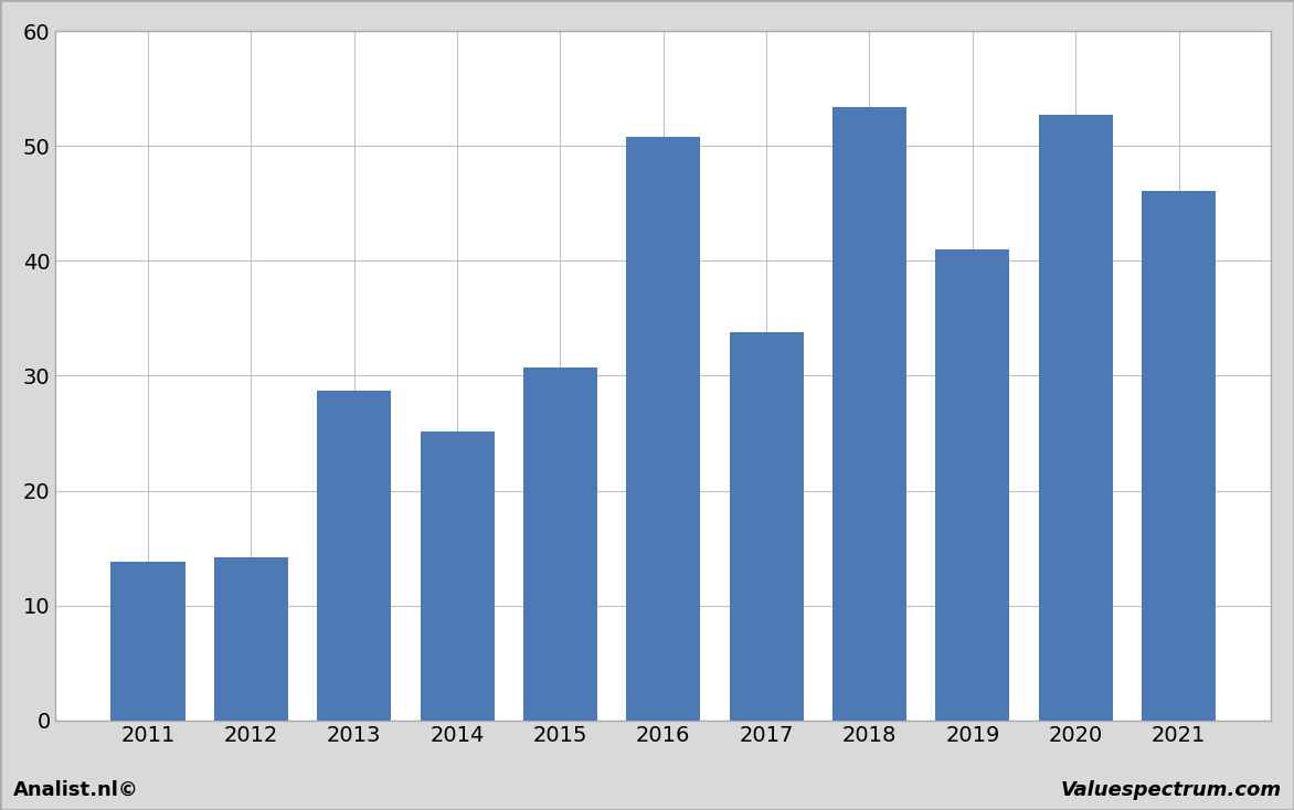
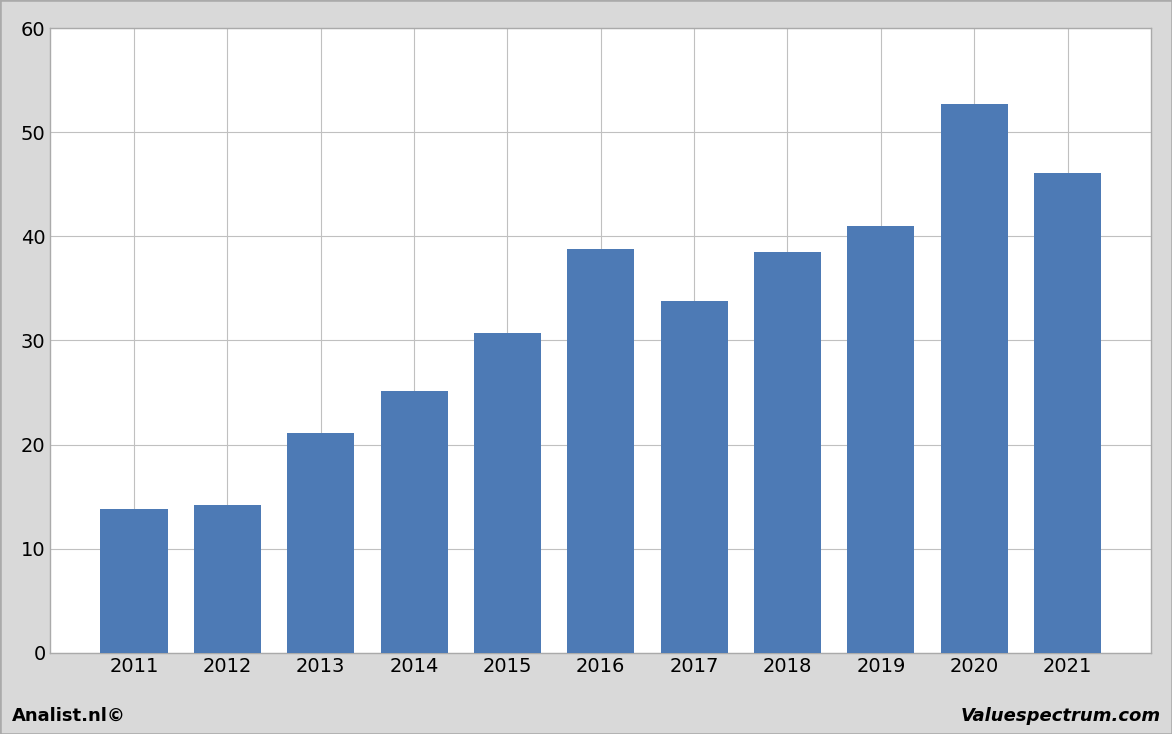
2013: 28.7 -> 21.1
2016: 50.8 -> 38.8
2018: 53.4 -> 38.5
